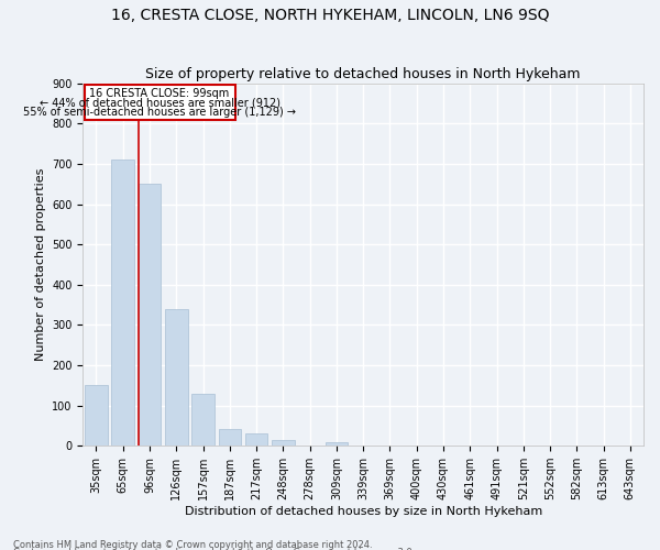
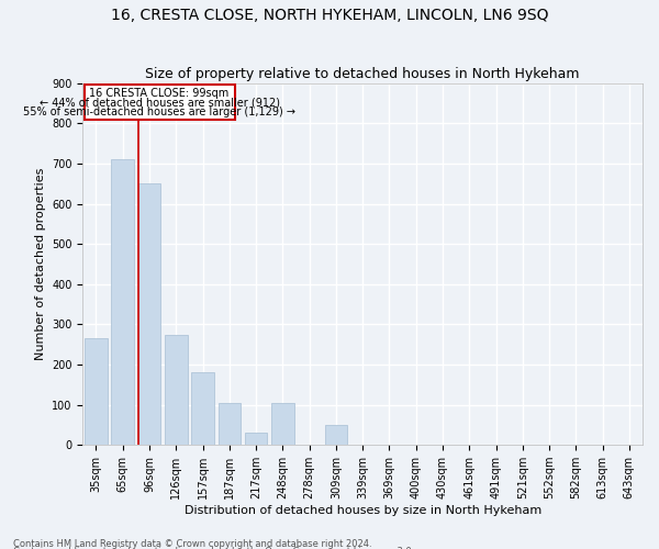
35sqm: 150 -> 265
126sqm: 340 -> 275
157sqm: 130 -> 180
187sqm: 42 -> 105
248sqm: 14 -> 105
309sqm: 10 -> 50
